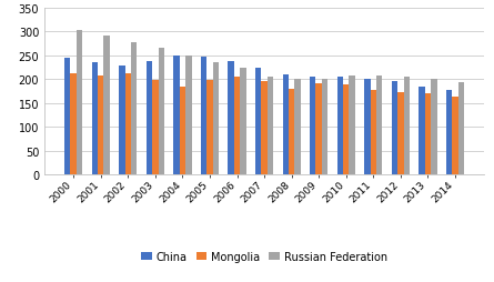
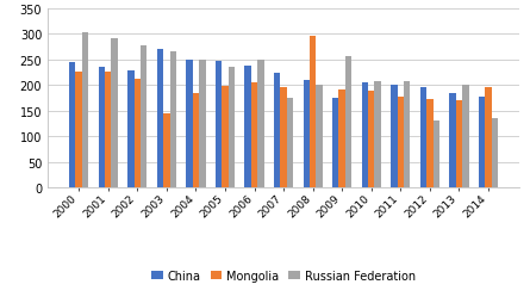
Mongolia/2000: 213 -> 225
Mongolia/2001: 208 -> 225
China/2003: 238 -> 270
Mongolia/2003: 197 -> 145
Russian Federation/2006: 223 -> 250
Russian Federation/2007: 204 -> 175
Mongolia/2008: 180 -> 295
China/2009: 205 -> 175
Russian Federation/2009: 200 -> 255
Russian Federation/2012: 205 -> 130
Mongolia/2014: 163 -> 195
Russian Federation/2014: 193 -> 135
